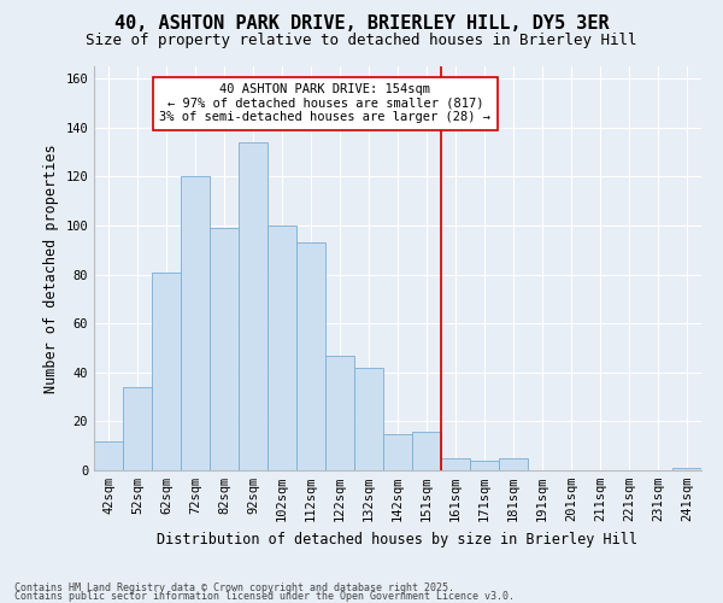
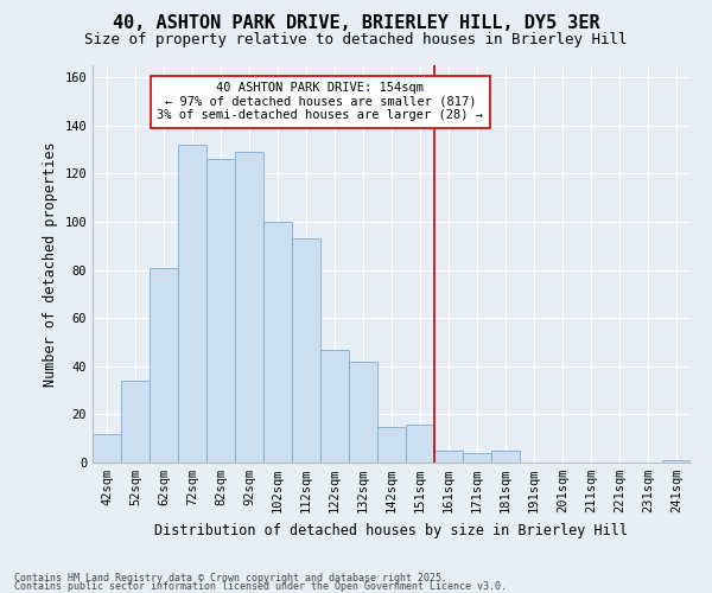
72sqm: 120 -> 132
82sqm: 99 -> 126
92sqm: 134 -> 129
